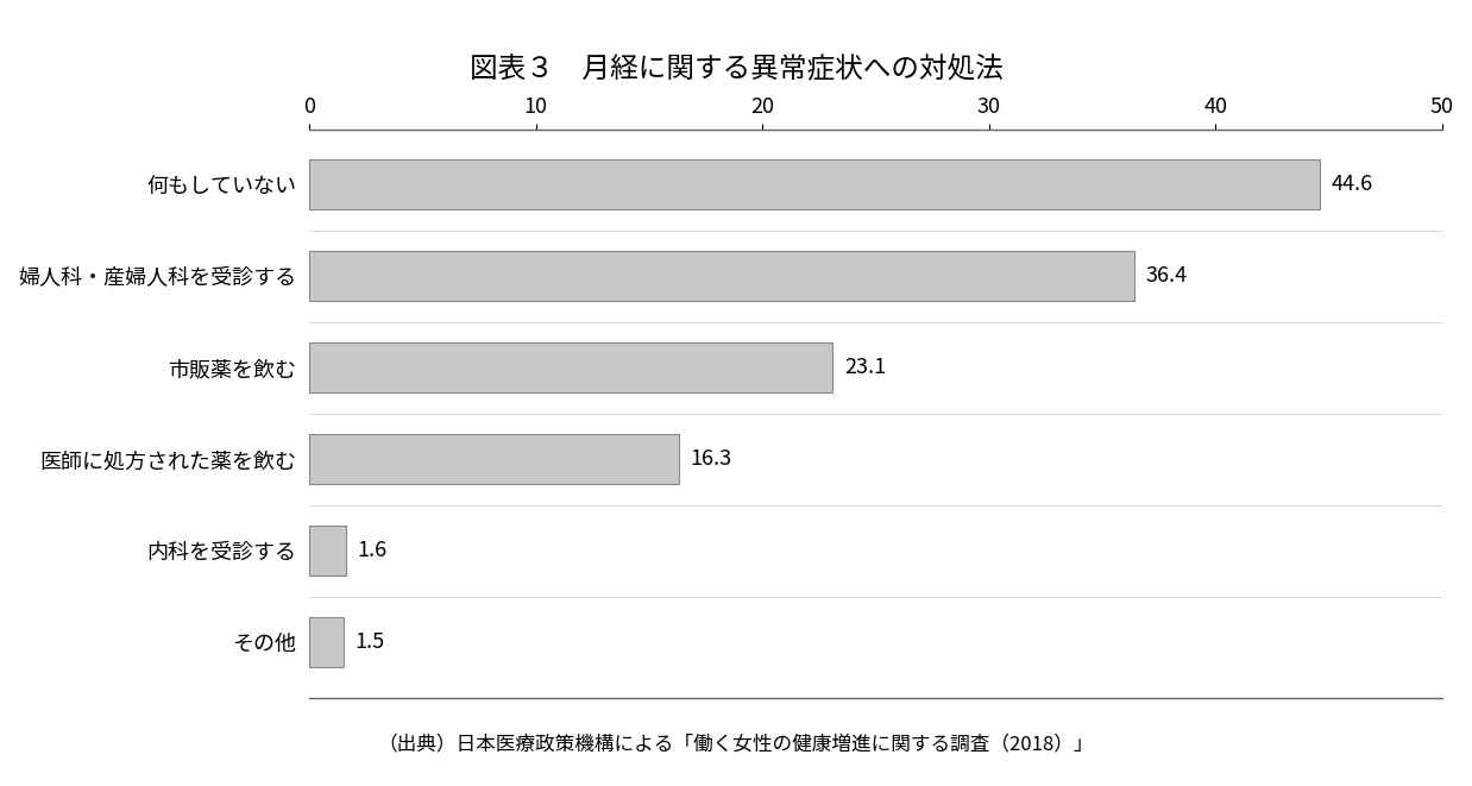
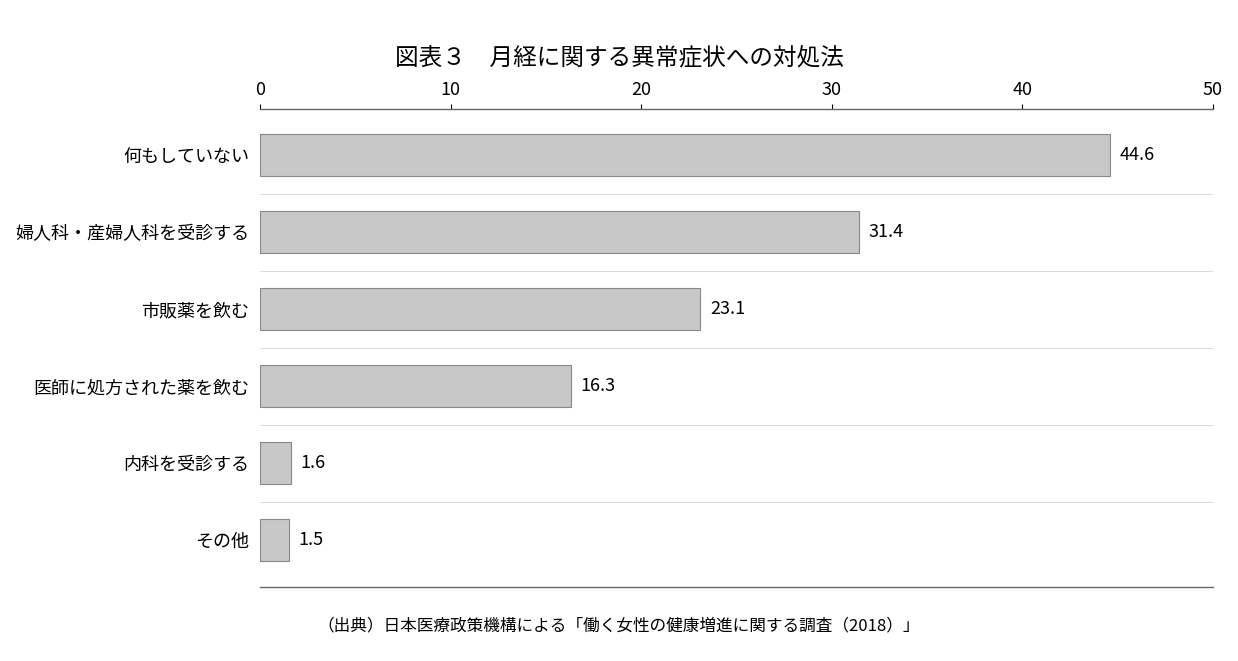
婦人科・産婦人科を受診する: 36.4 -> 31.4
